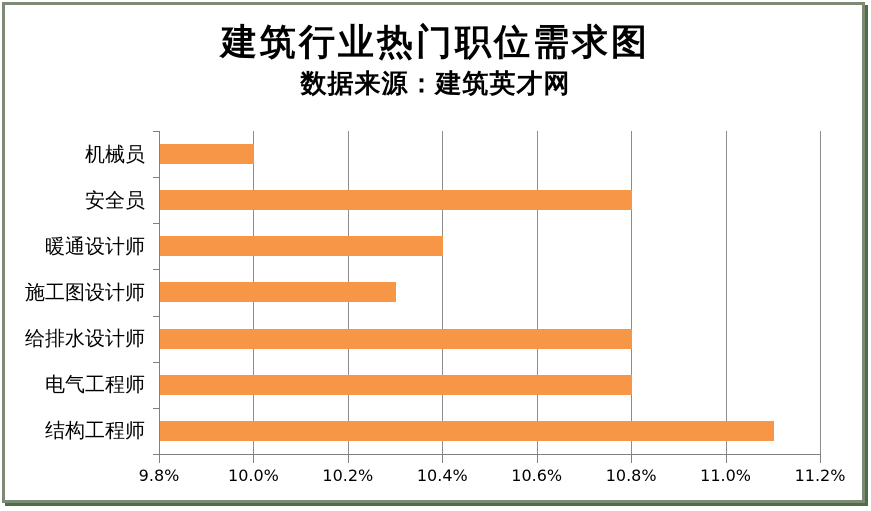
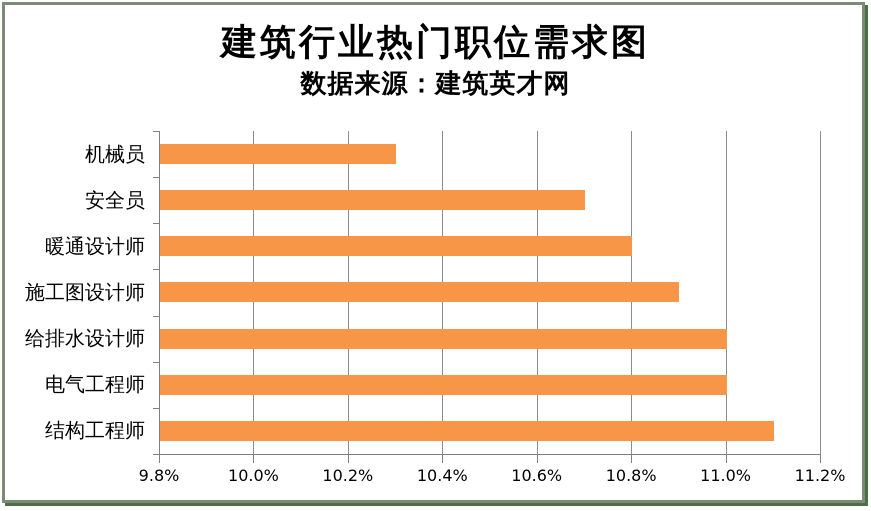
机械员: 10.0% -> 10.3%
安全员: 10.8% -> 10.7%
暖通设计师: 10.4% -> 10.8%
施工图设计师: 10.3% -> 10.9%
给排水设计师: 10.8% -> 11.0%
电气工程师: 10.8% -> 11.0%
